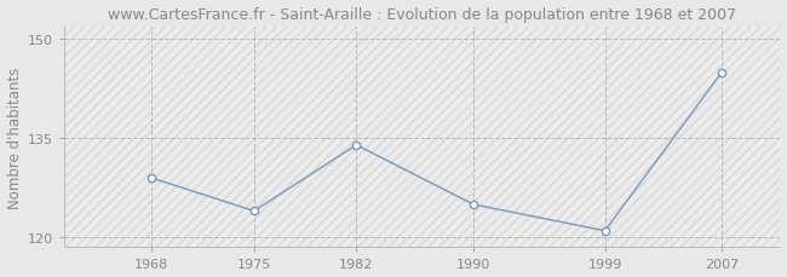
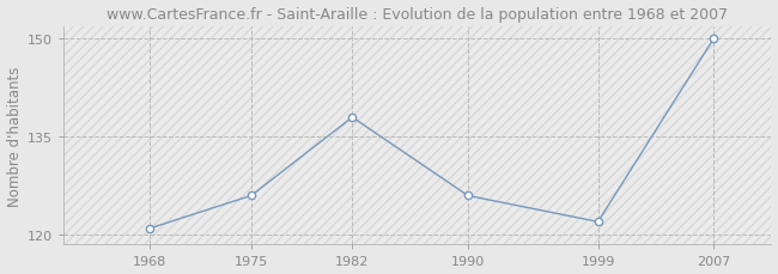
1968: 129 -> 121
1975: 124 -> 126
1982: 134 -> 138
1990: 125 -> 126
1999: 121 -> 122
2007: 145 -> 150
